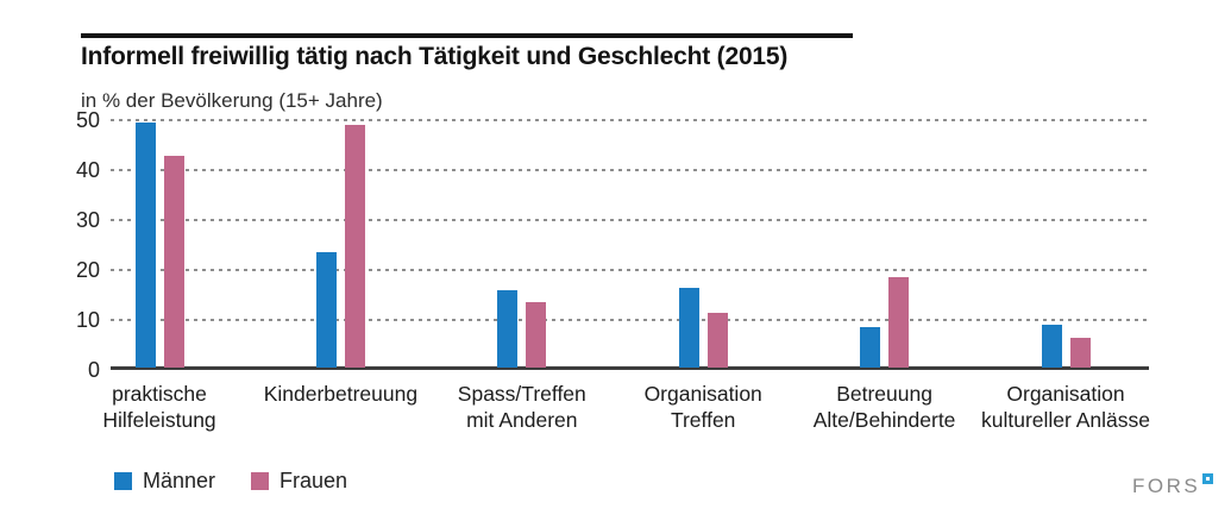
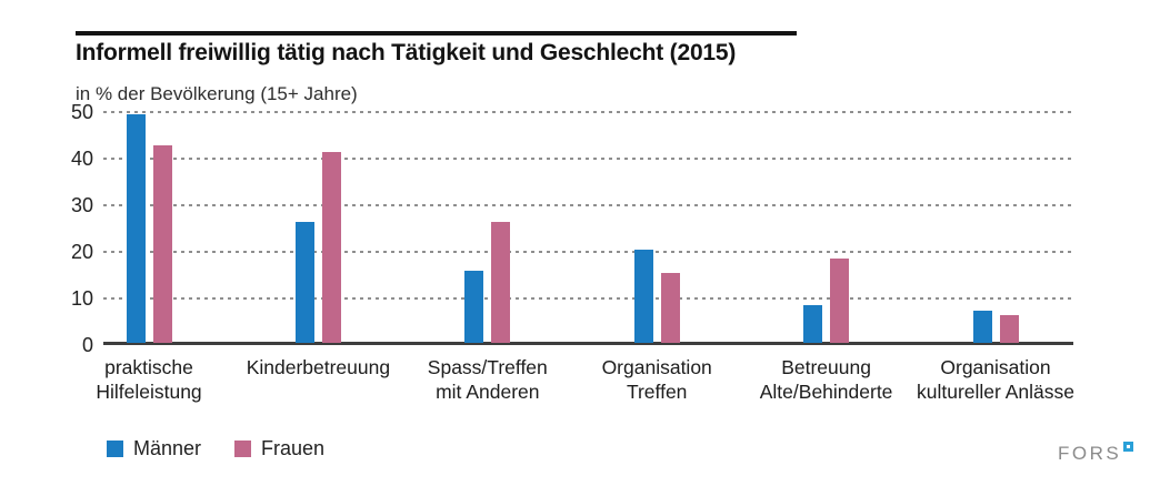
Männer/Kinderbetreuung: 23 -> 26
Frauen/Kinderbetreuung: 48 -> 41
Frauen/Spass/Treffen mit Anderen: 13 -> 26
Männer/Organisation Treffen: 16 -> 20
Frauen/Organisation Treffen: 11 -> 15
Männer/Organisation kultureller Anlässe: 8 -> 7
